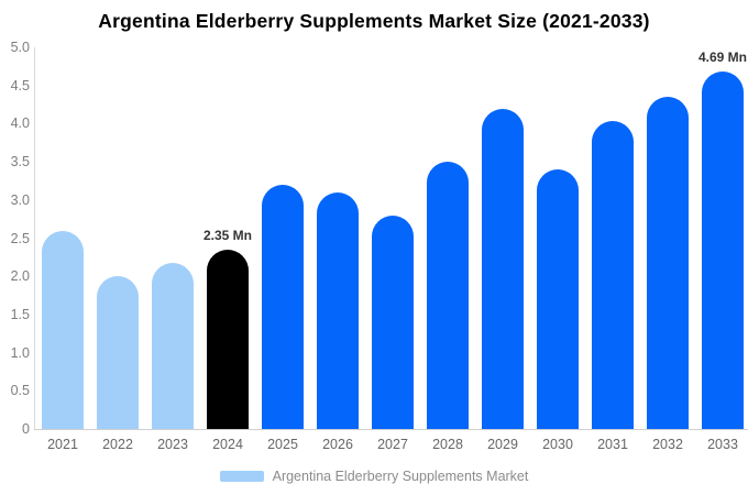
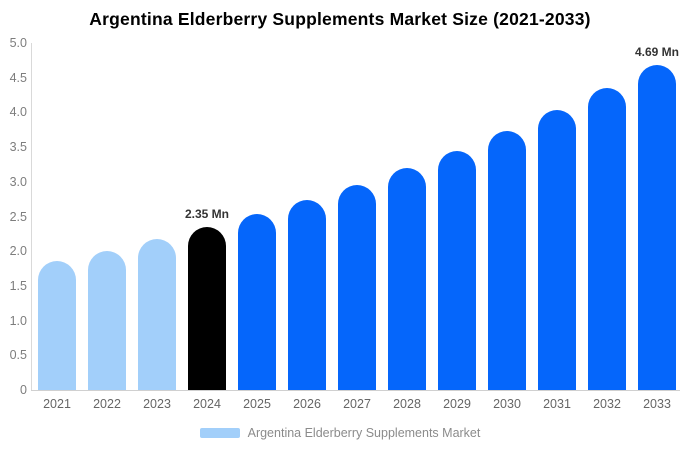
2021: 2.6 -> 1.9
2025: 3.2 -> 2.5
2026: 3.1 -> 2.7
2027: 2.8 -> 3.0
2028: 3.5 -> 3.2
2029: 4.2 -> 3.5
2030: 3.4 -> 3.7
